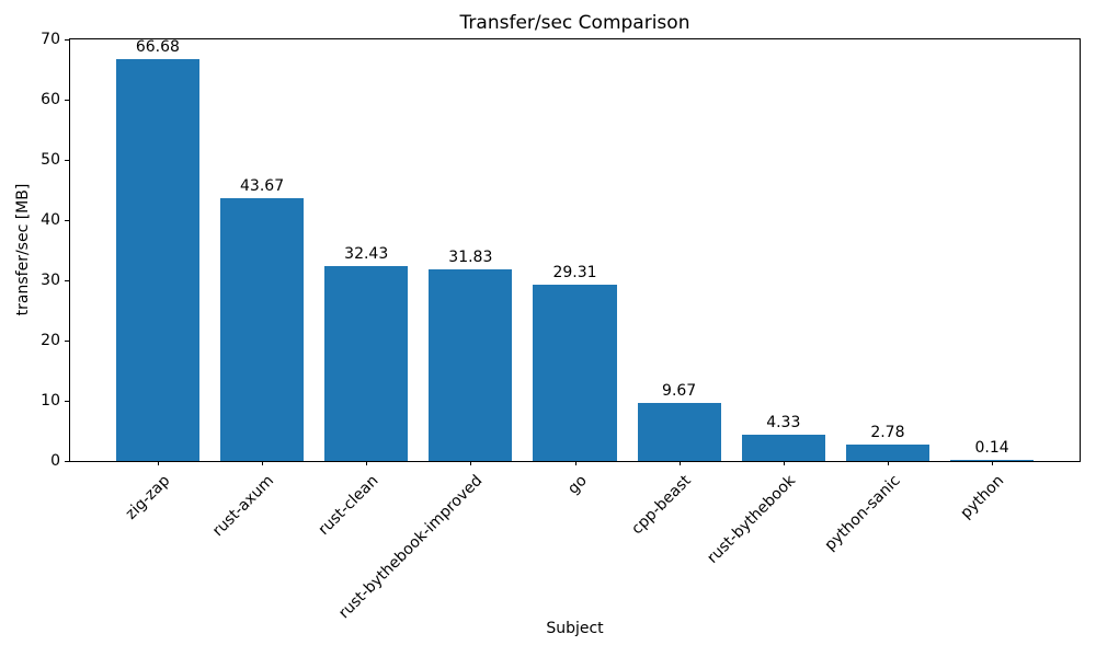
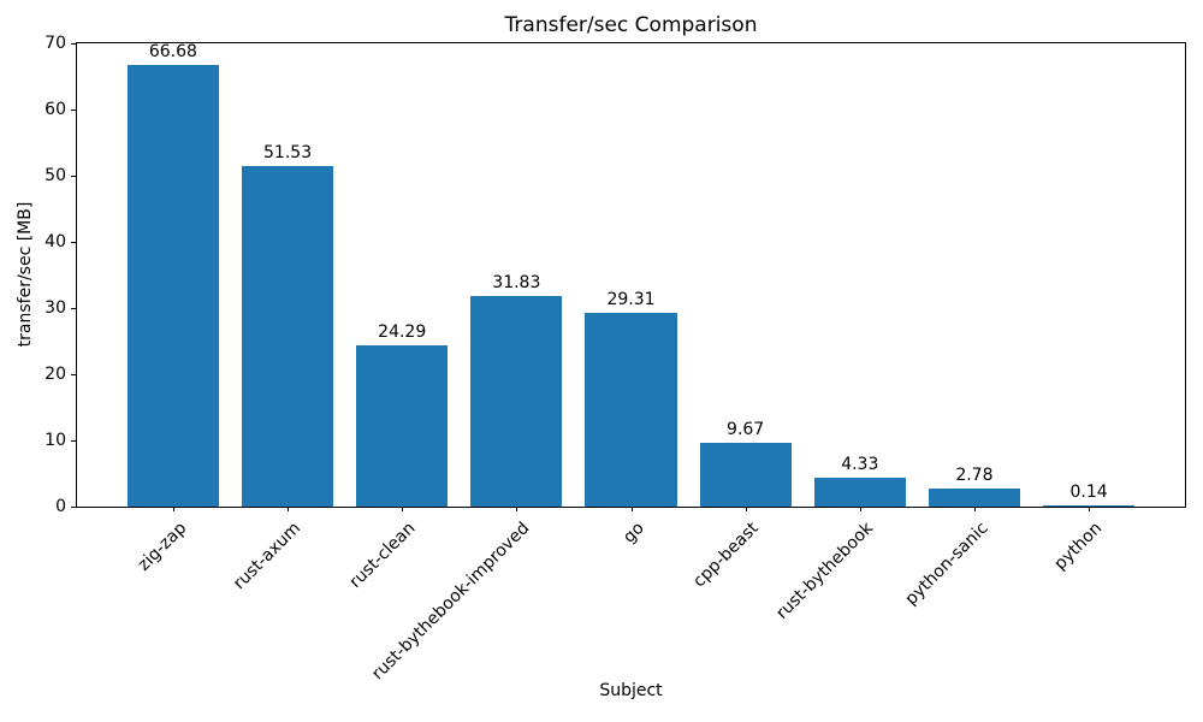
rust-axum: 43.67 -> 51.53
rust-clean: 32.43 -> 24.29
